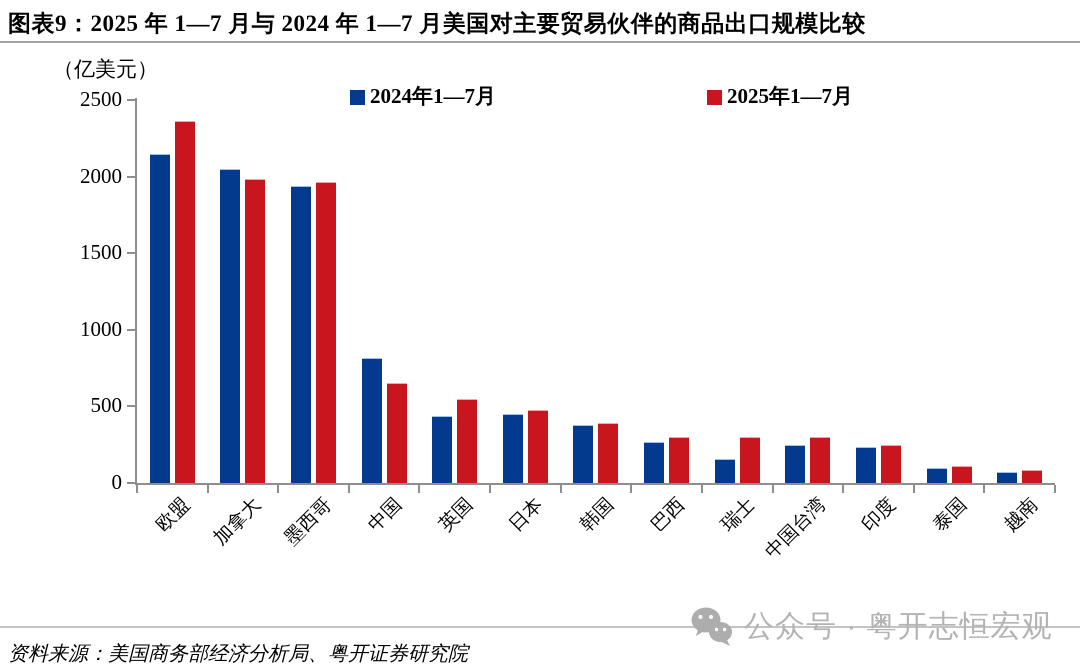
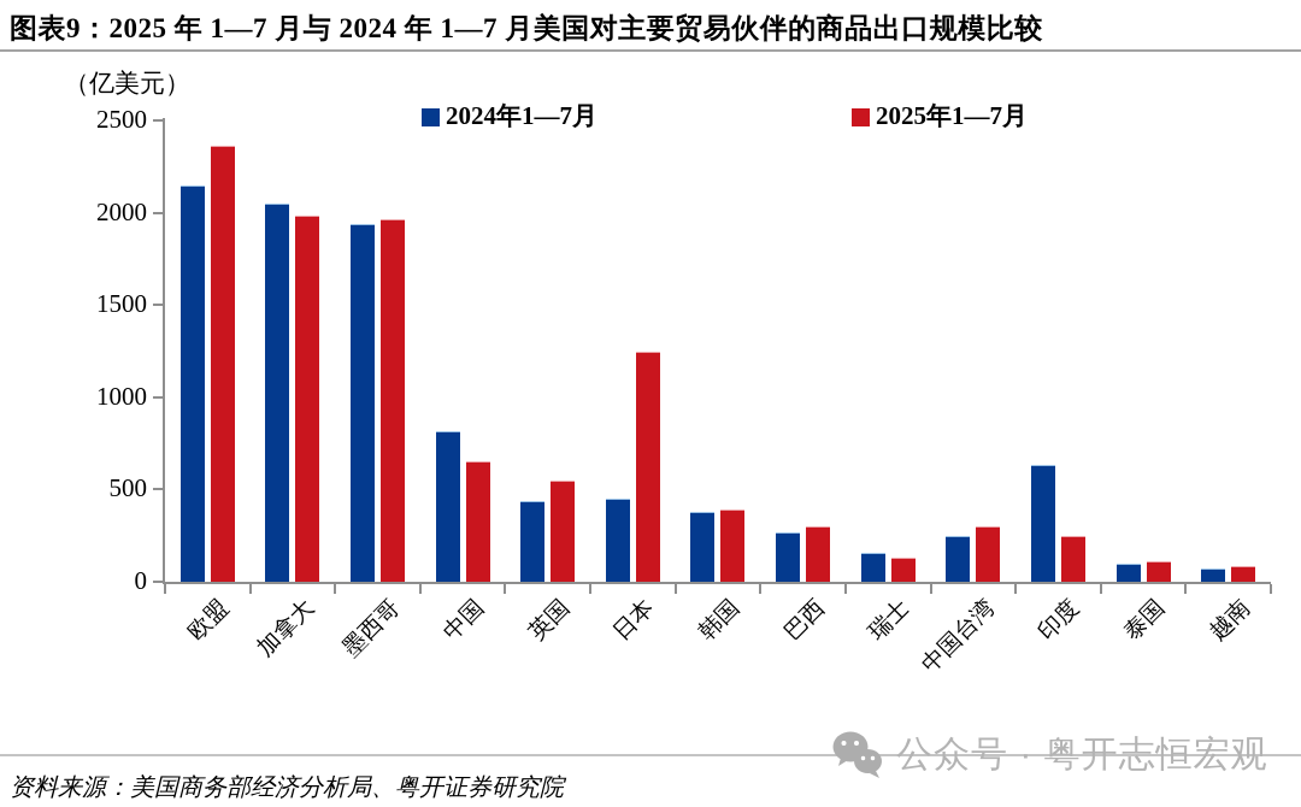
2025年1—7月/日本: 480 -> 1250
2025年1—7月/瑞士: 300 -> 130
2024年1—7月/印度: 240 -> 630
